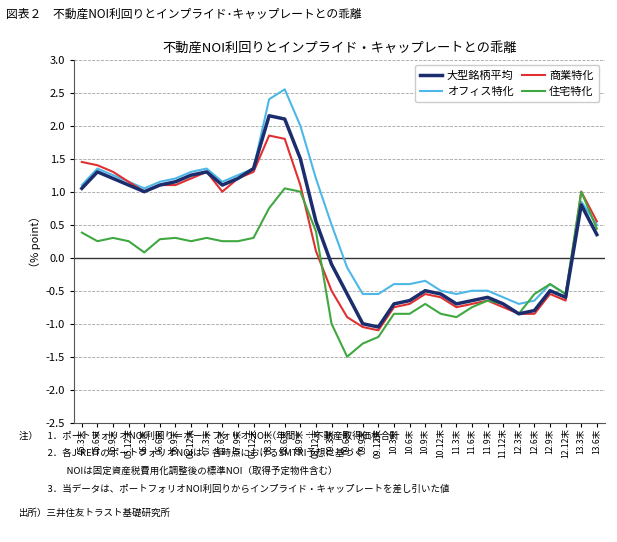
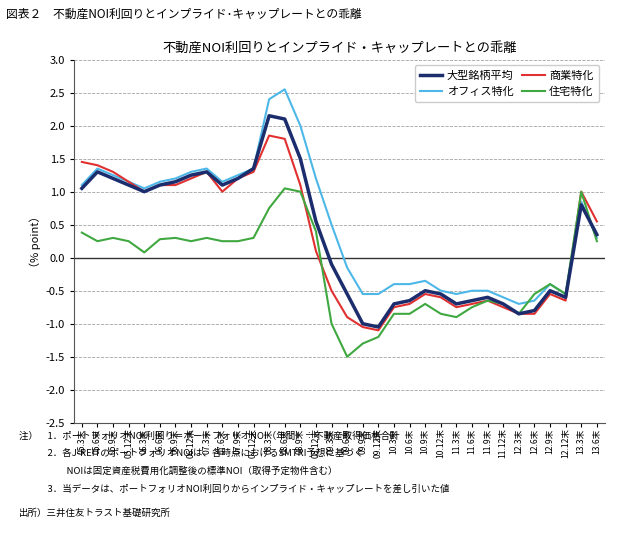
オフィス特化/13.6末: 0.50 -> 0.30
住宅特化/13.6末: 0.44 -> 0.25
